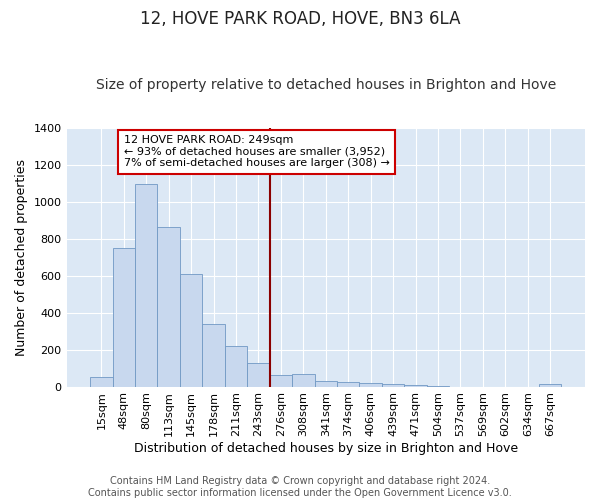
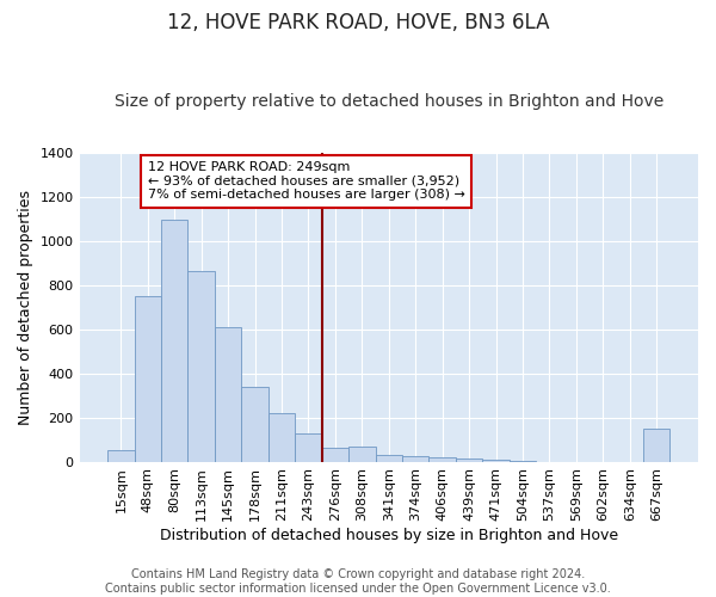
667sqm: 20 -> 150
